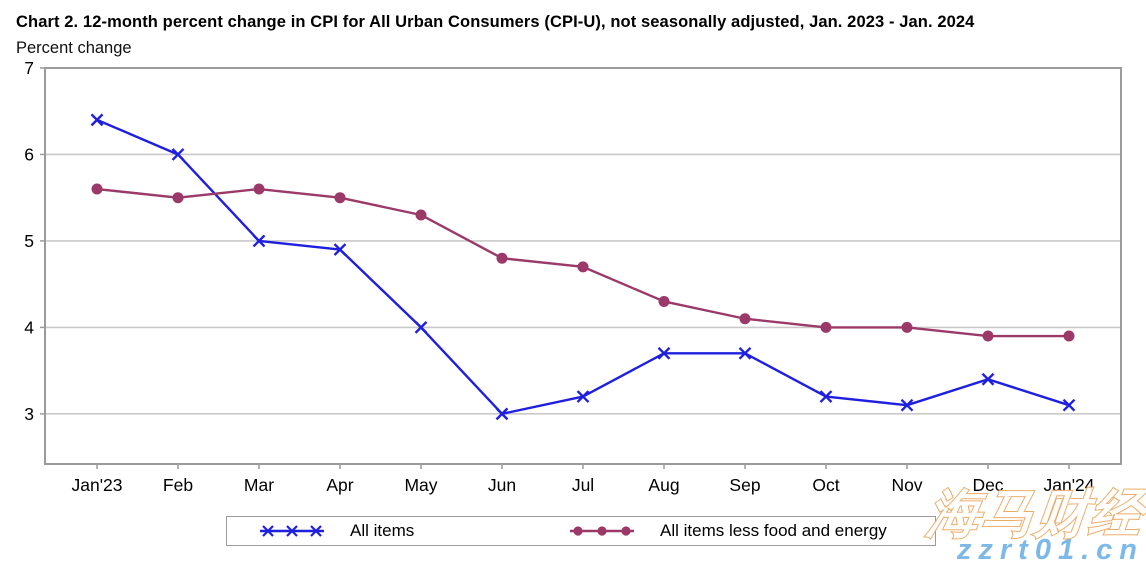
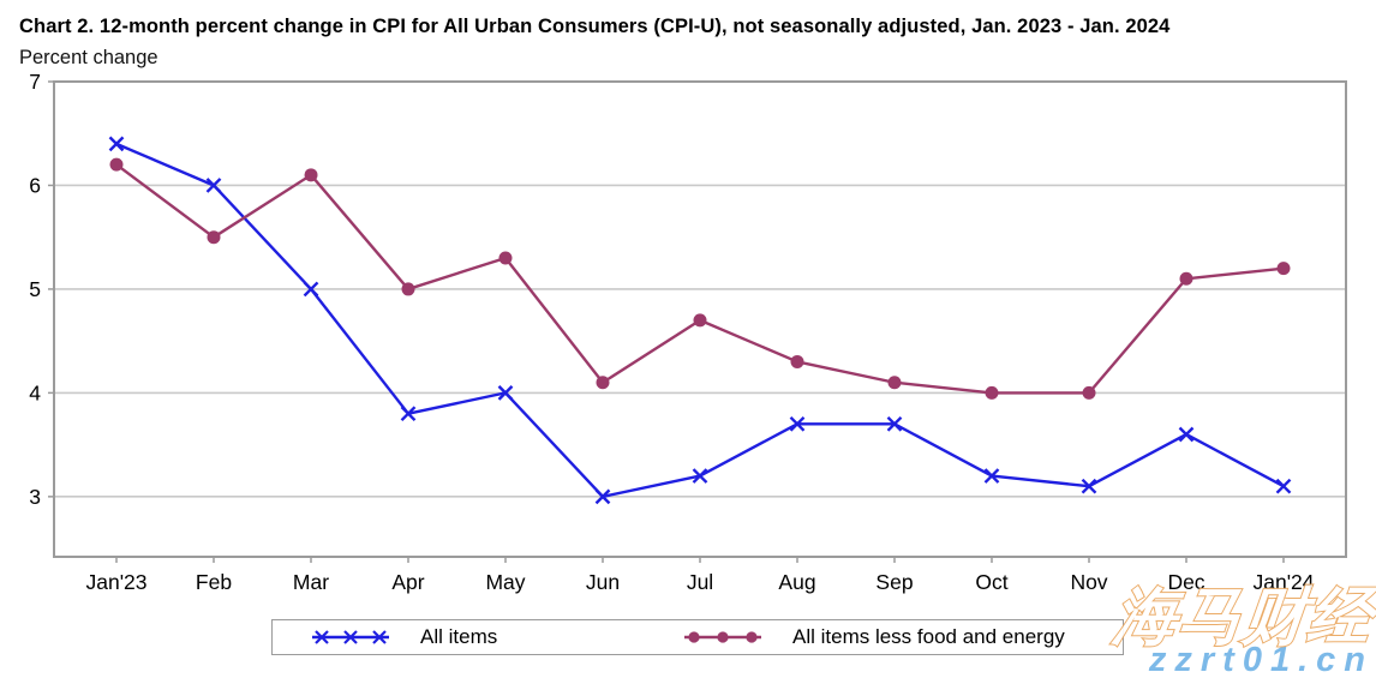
All items less food and energy/Jan'23: 5.6 -> 6.2
All items less food and energy/Mar: 5.6 -> 6.1
All items/Apr: 4.9 -> 3.8
All items less food and energy/Apr: 5.5 -> 5.0
All items less food and energy/Jun: 4.8 -> 4.1
All items/Dec: 3.4 -> 3.6
All items less food and energy/Dec: 3.9 -> 5.1
All items less food and energy/Jan'24: 3.9 -> 5.2
